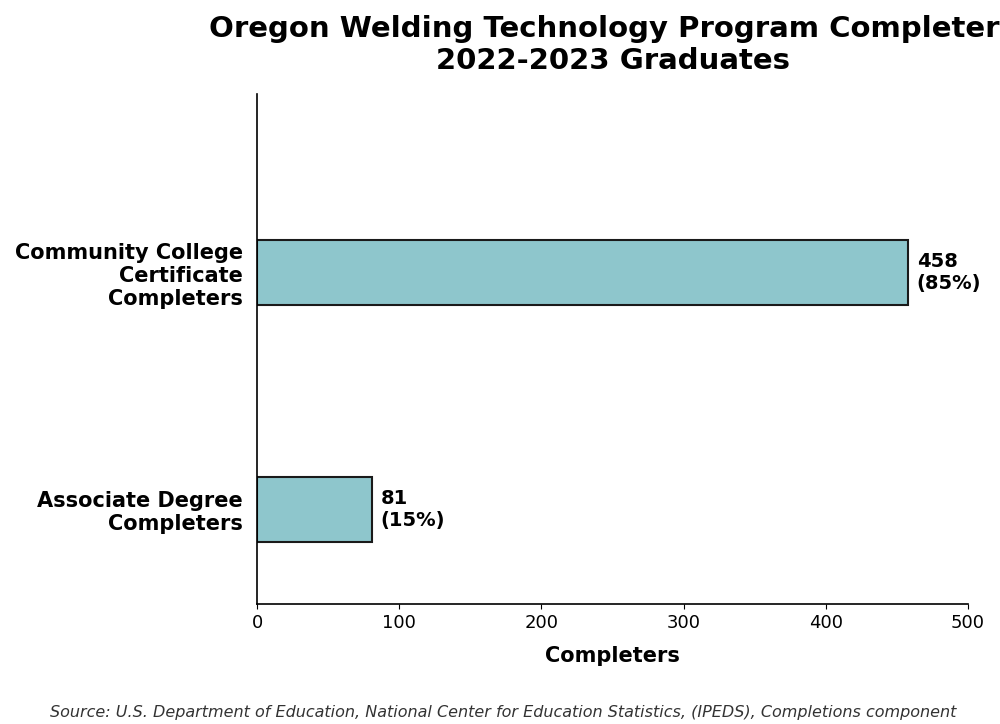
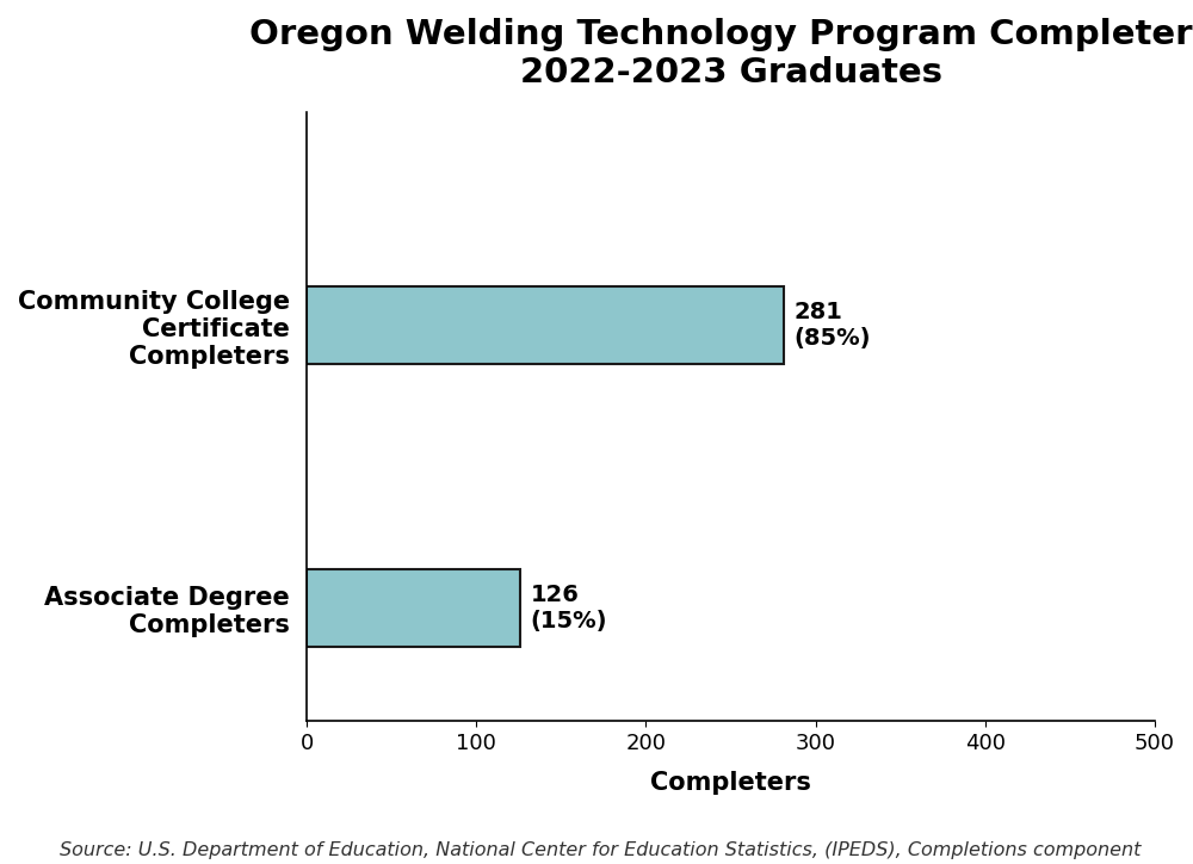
Community College Certificate Completers: 458 -> 281
Associate Degree Completers: 81 -> 126
